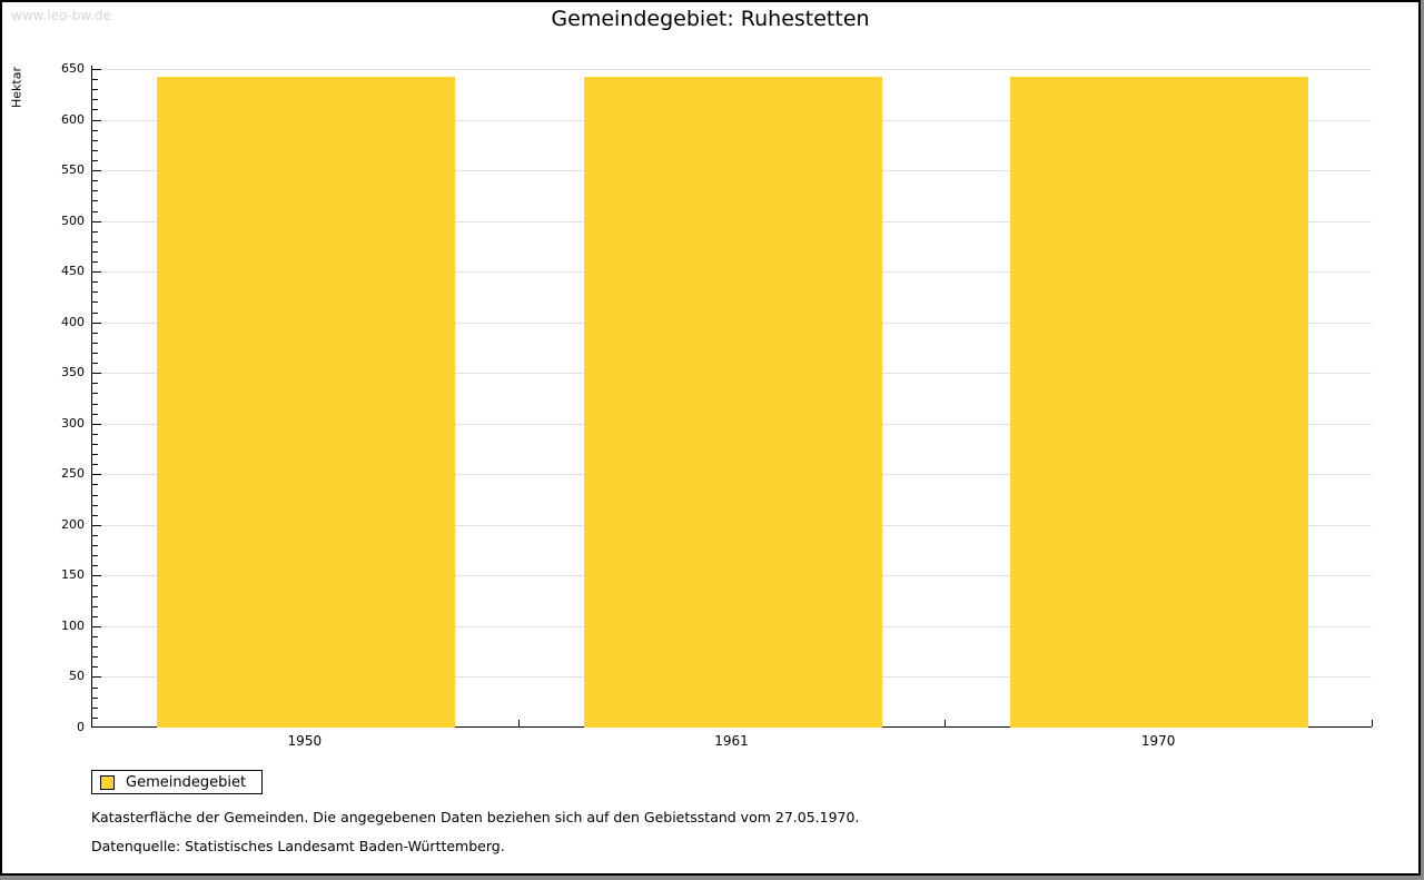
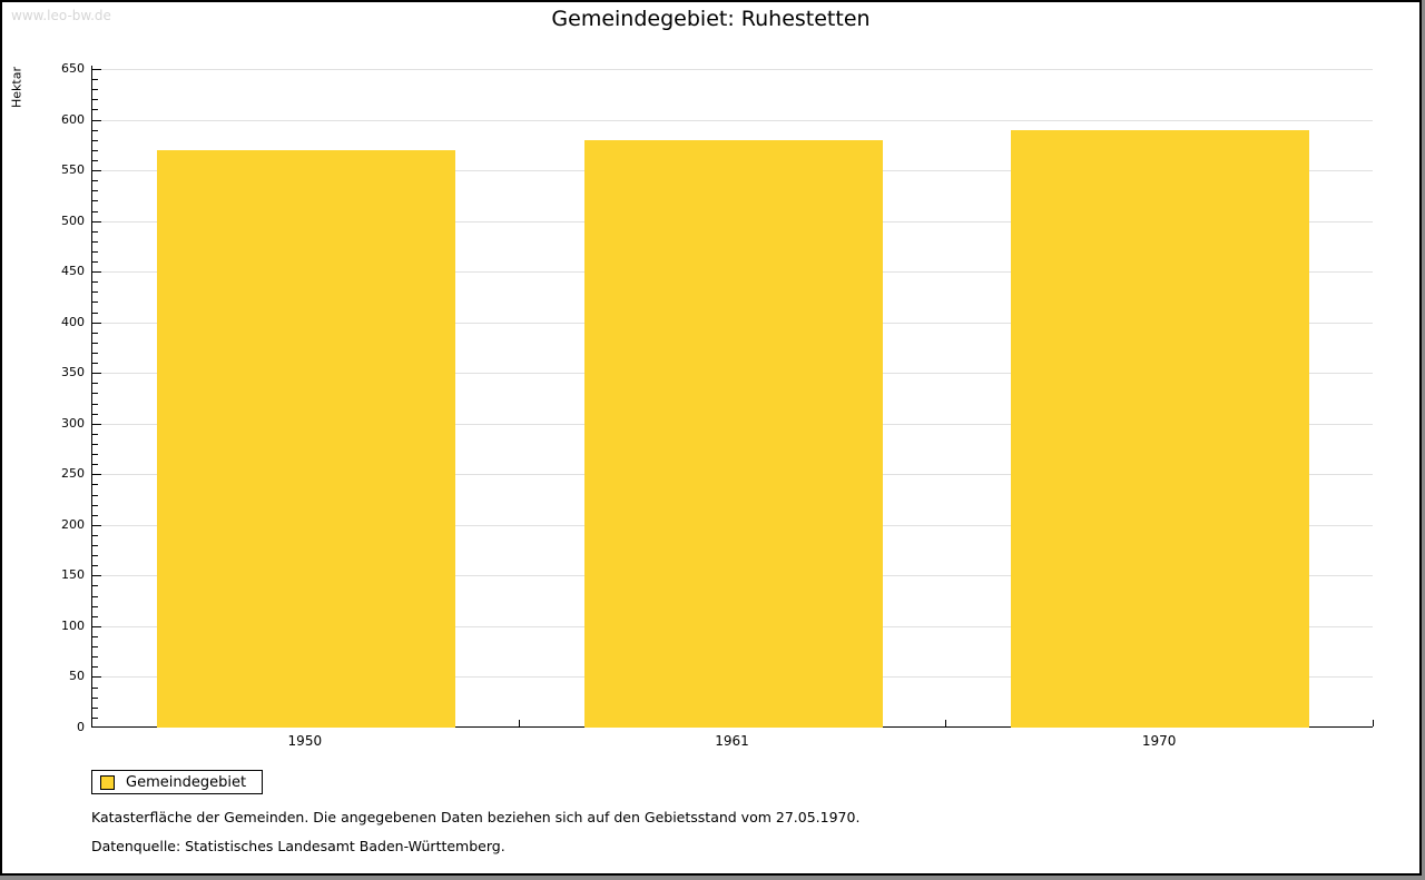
1950: 640 -> 570
1961: 640 -> 580
1970: 640 -> 590
